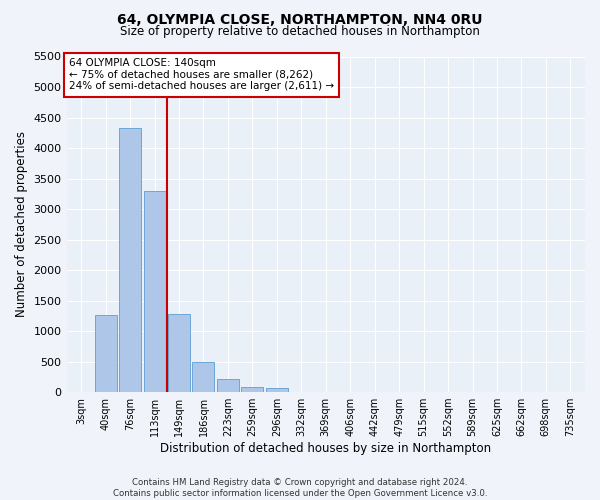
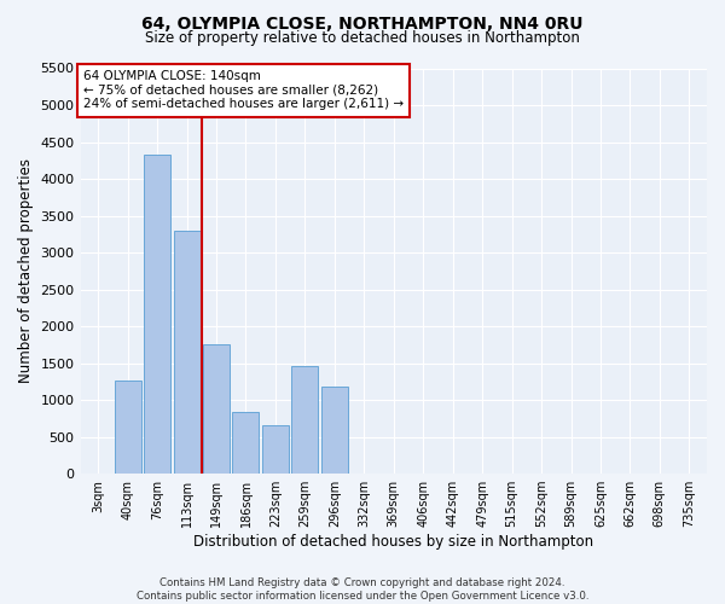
149sqm: 1280 -> 1760
186sqm: 490 -> 840
223sqm: 210 -> 660
259sqm: 90 -> 1460
296sqm: 60 -> 1180
